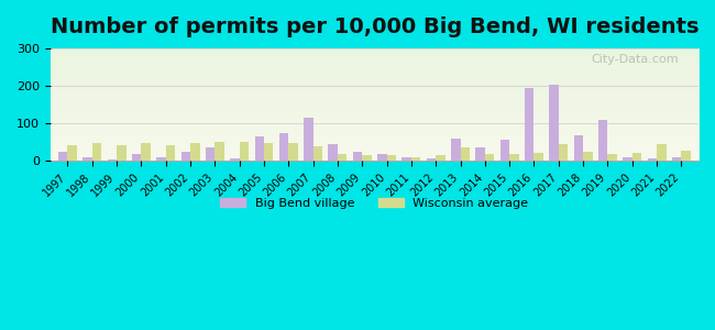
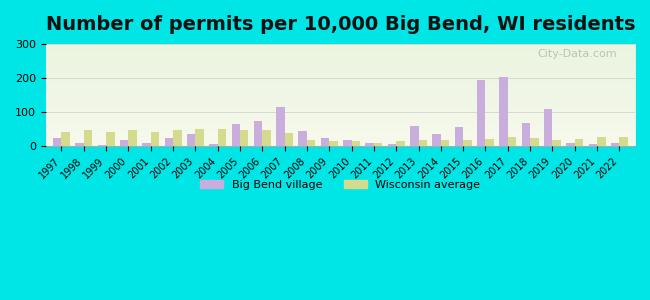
Wisconsin average/2013: 35 -> 18
Wisconsin average/2017: 45 -> 28
Wisconsin average/2021: 45 -> 28
